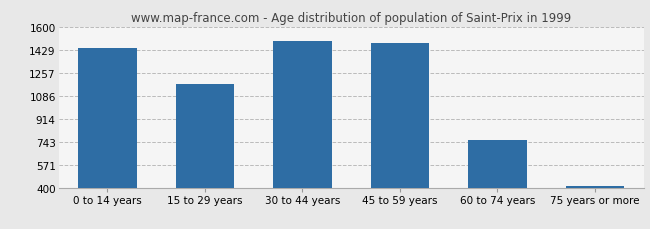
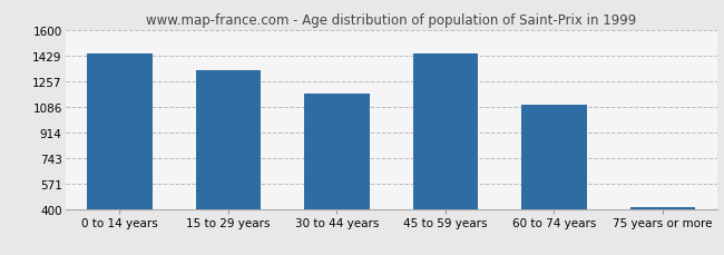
15 to 29 years: 1180 -> 1330
30 to 44 years: 1490 -> 1170
45 to 59 years: 1480 -> 1440
60 to 74 years: 760 -> 1100
